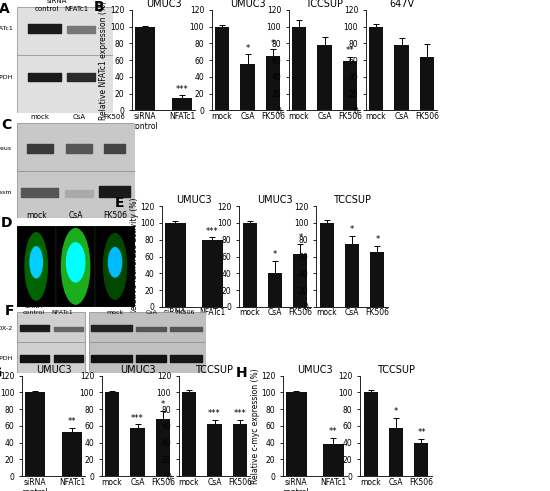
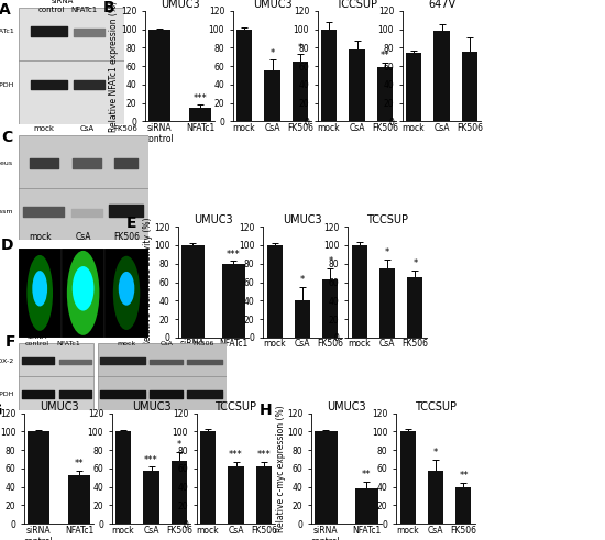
647V/mock: 100 -> 74
647V/CsA: 78 -> 98
647V/FK506: 64 -> 76
